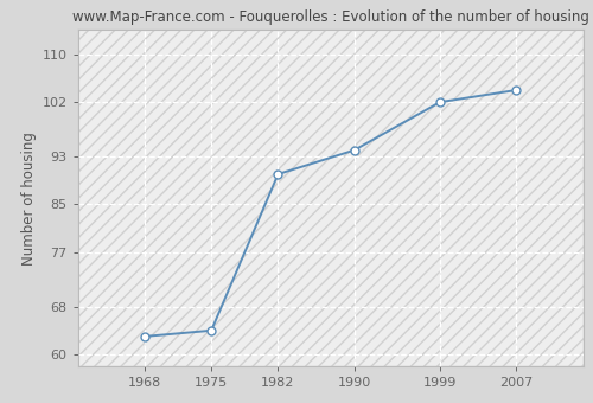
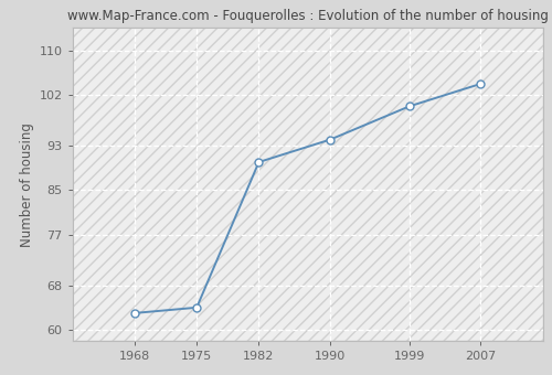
1999: 102 -> 100
